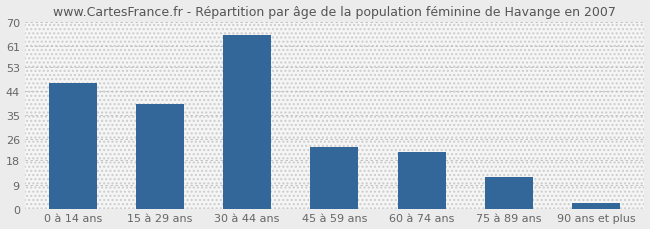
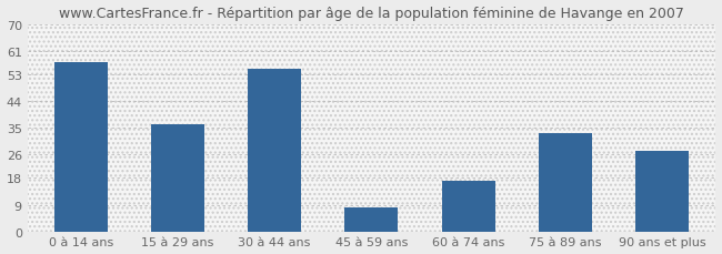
0 à 14 ans: 47 -> 57
15 à 29 ans: 39 -> 36
30 à 44 ans: 65 -> 55
45 à 59 ans: 23 -> 8
60 à 74 ans: 21 -> 17
75 à 89 ans: 12 -> 33
90 ans et plus: 2 -> 27
